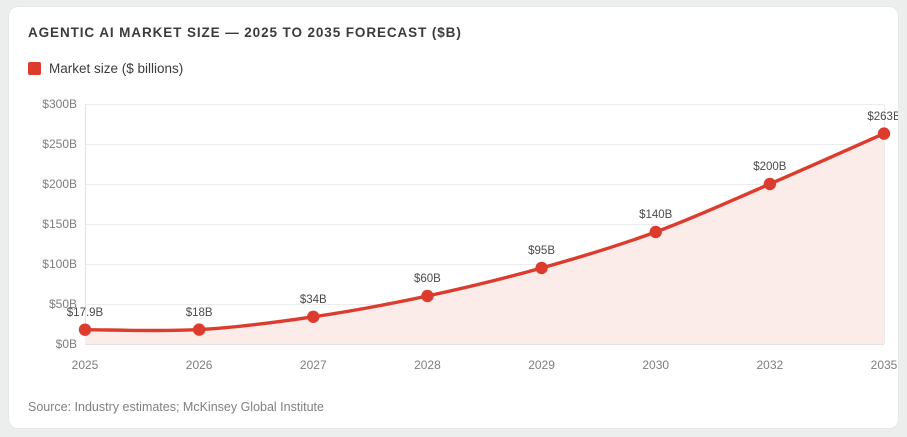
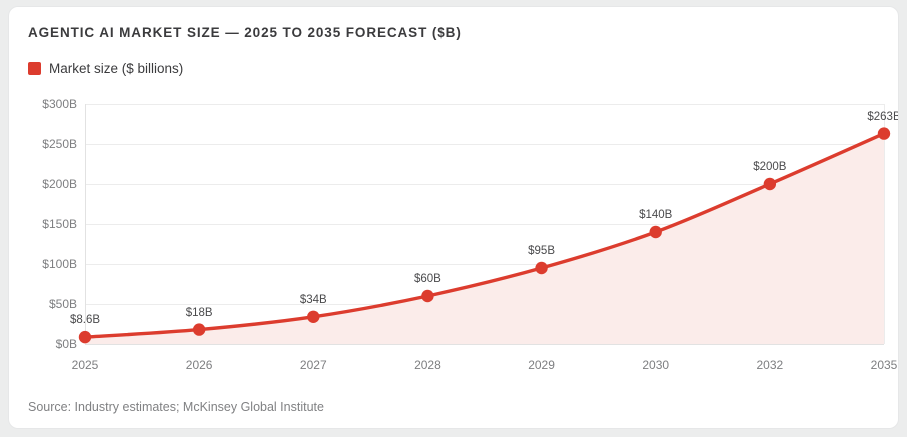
2025: $17.9B -> $8.6B
